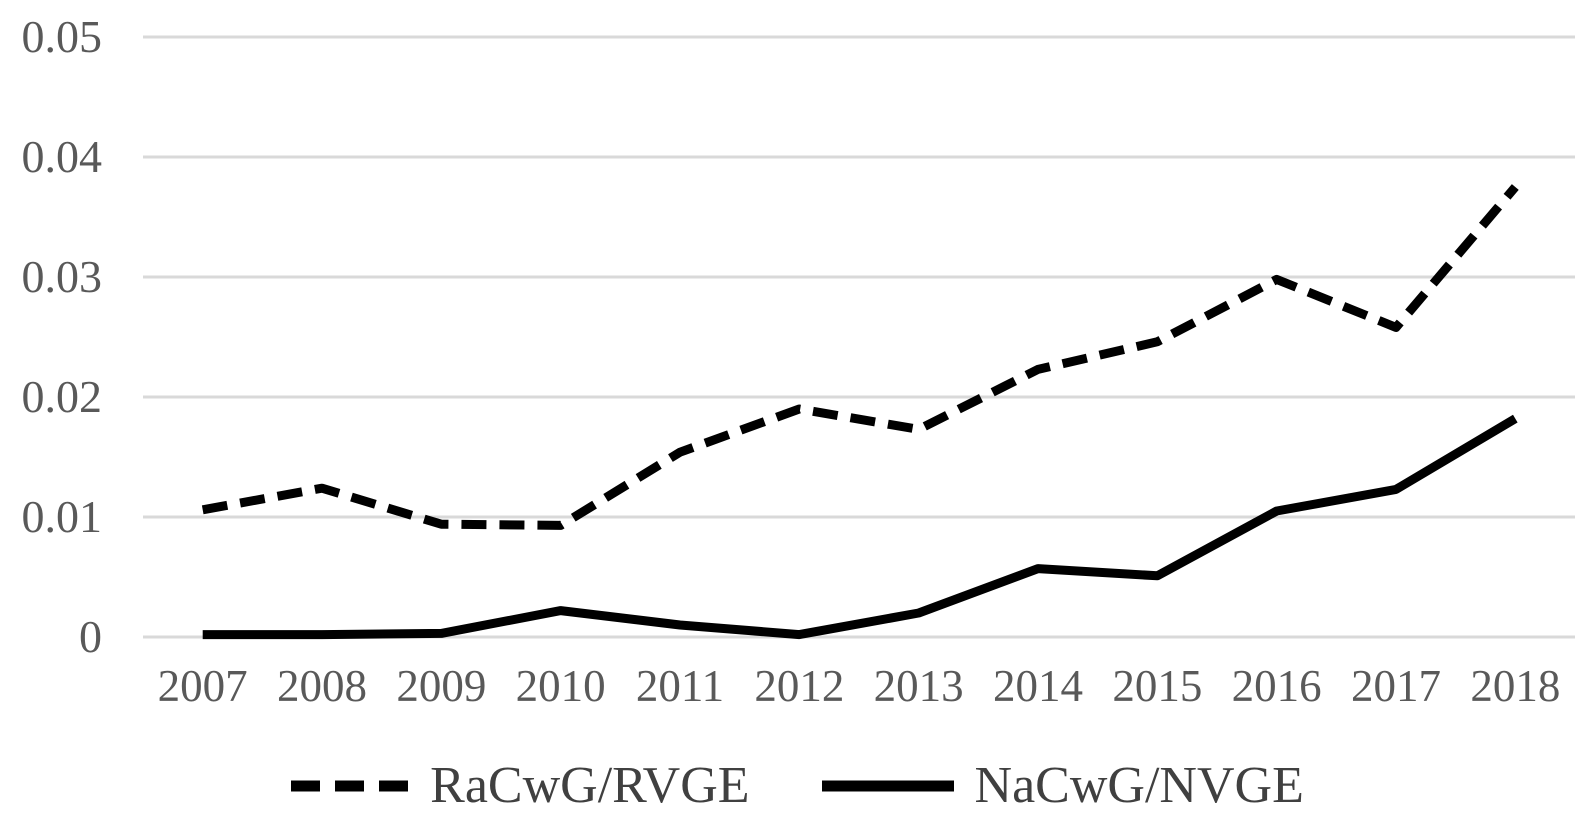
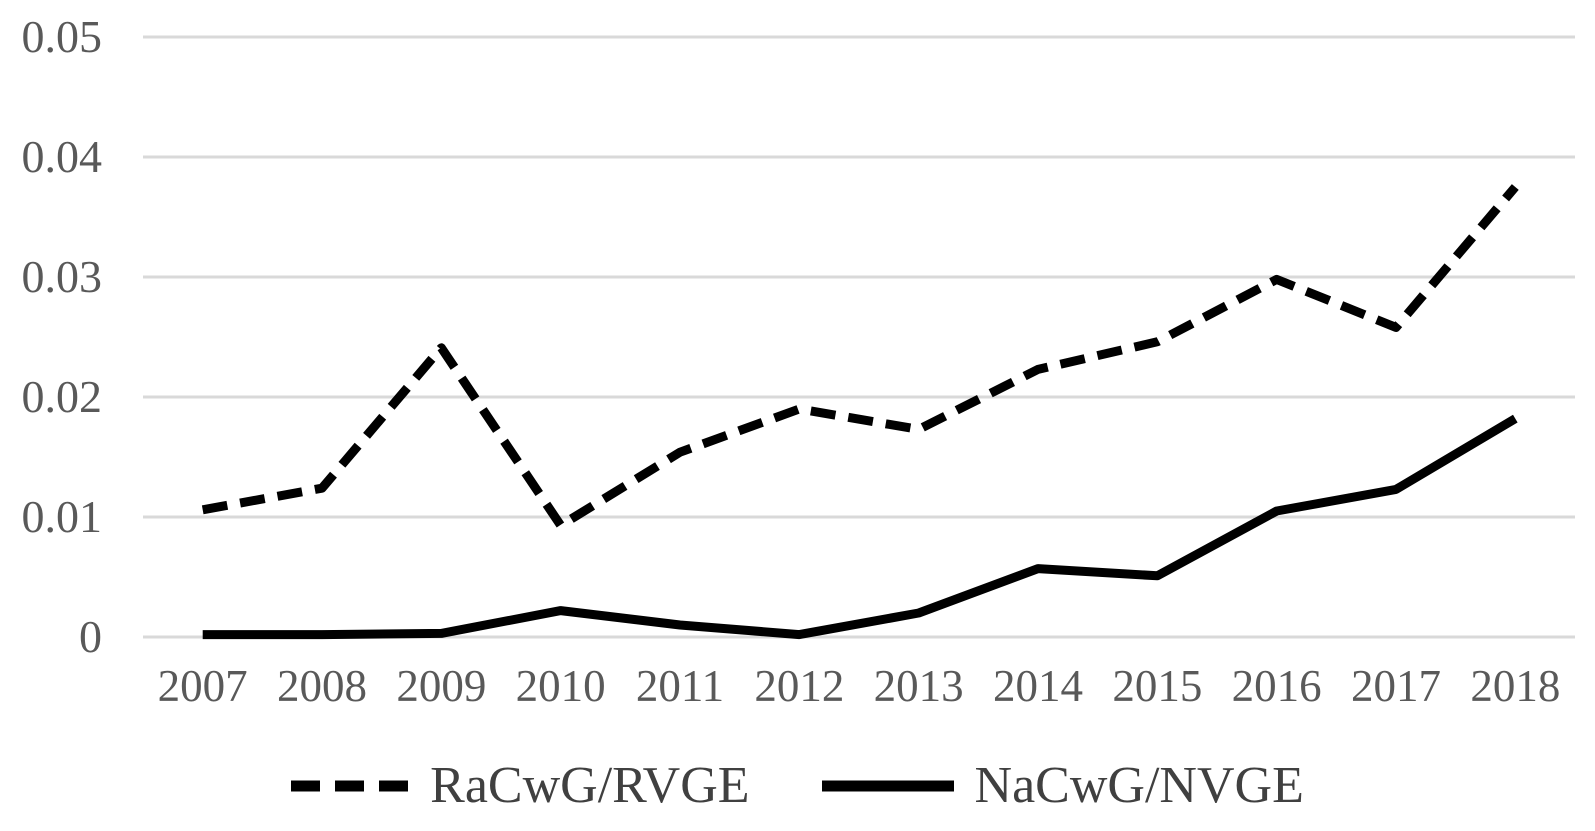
RaCwG/RVGE/2009: 0.0094 -> 0.0241
